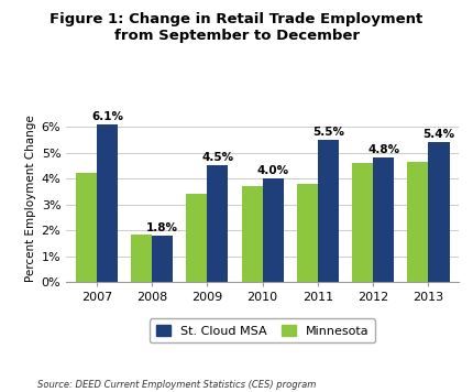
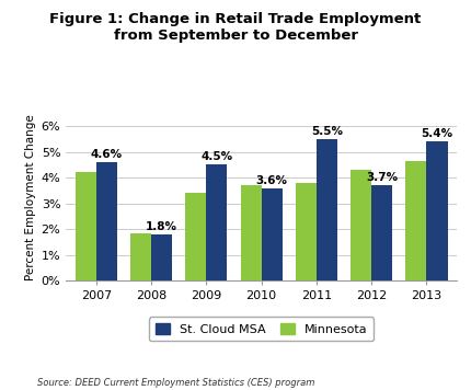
St. Cloud MSA/2007: 6.1% -> 4.6%
St. Cloud MSA/2010: 4.0% -> 3.6%
Minnesota/2012: 4.60% -> 4.30%
St. Cloud MSA/2012: 4.8% -> 3.7%
